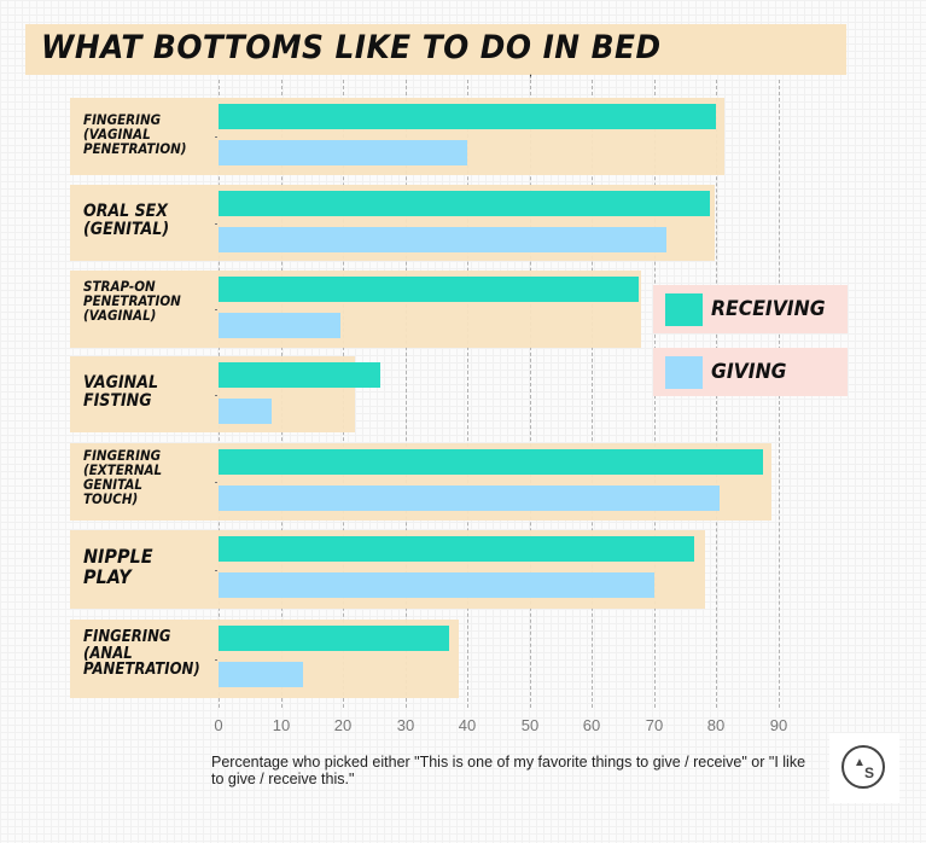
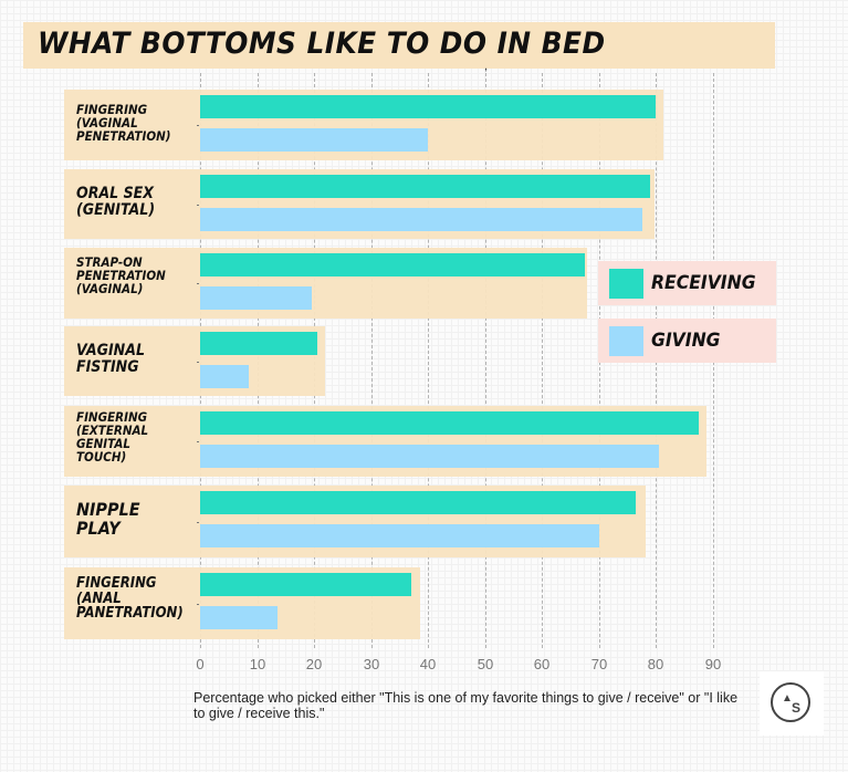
GIVING/ORAL SEX (GENITAL): 72 -> 78
RECEIVING/VAGINAL FISTING: 26 -> 20
